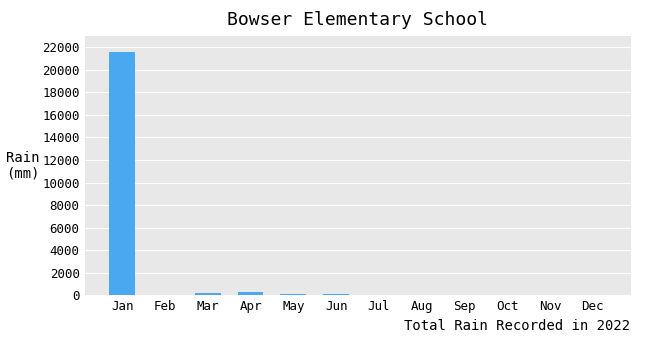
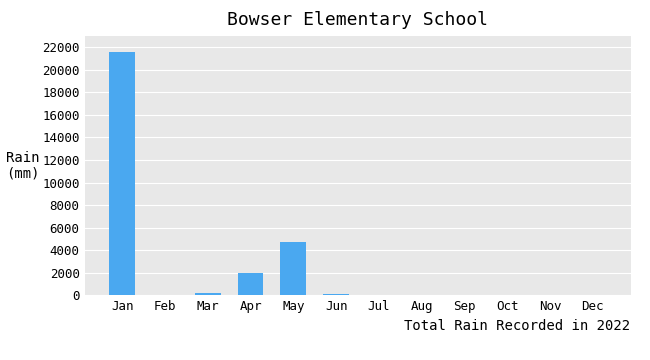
Apr: 200 -> 2000
May: 100 -> 4700
